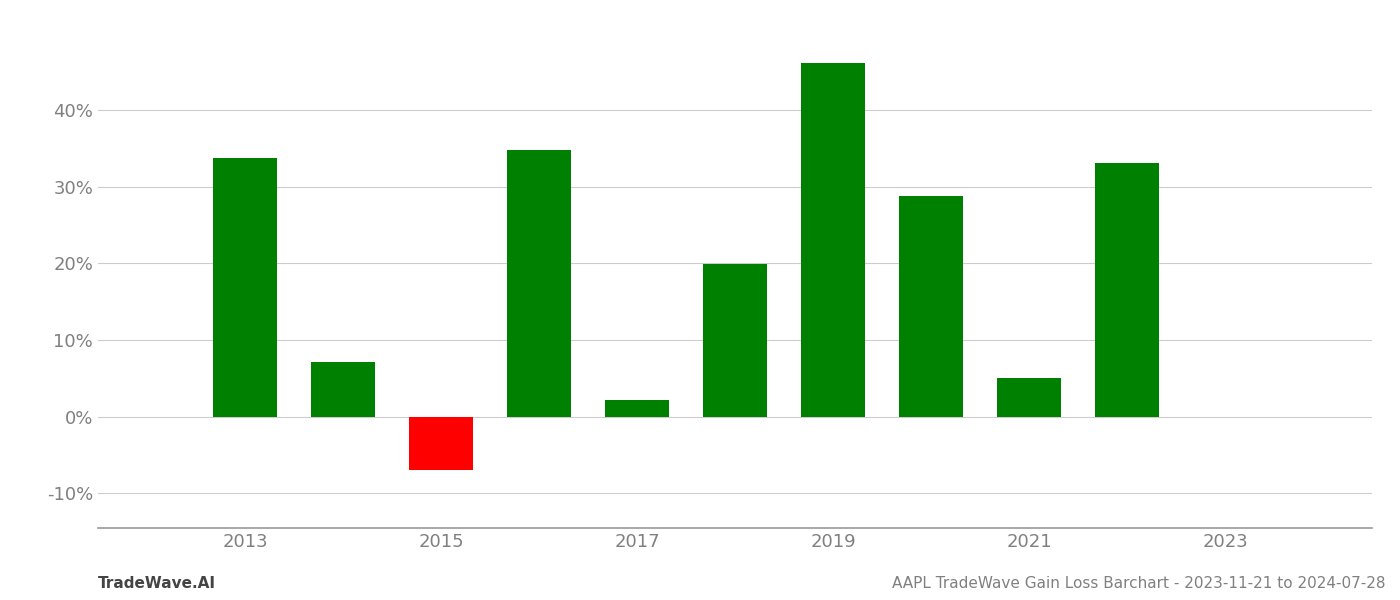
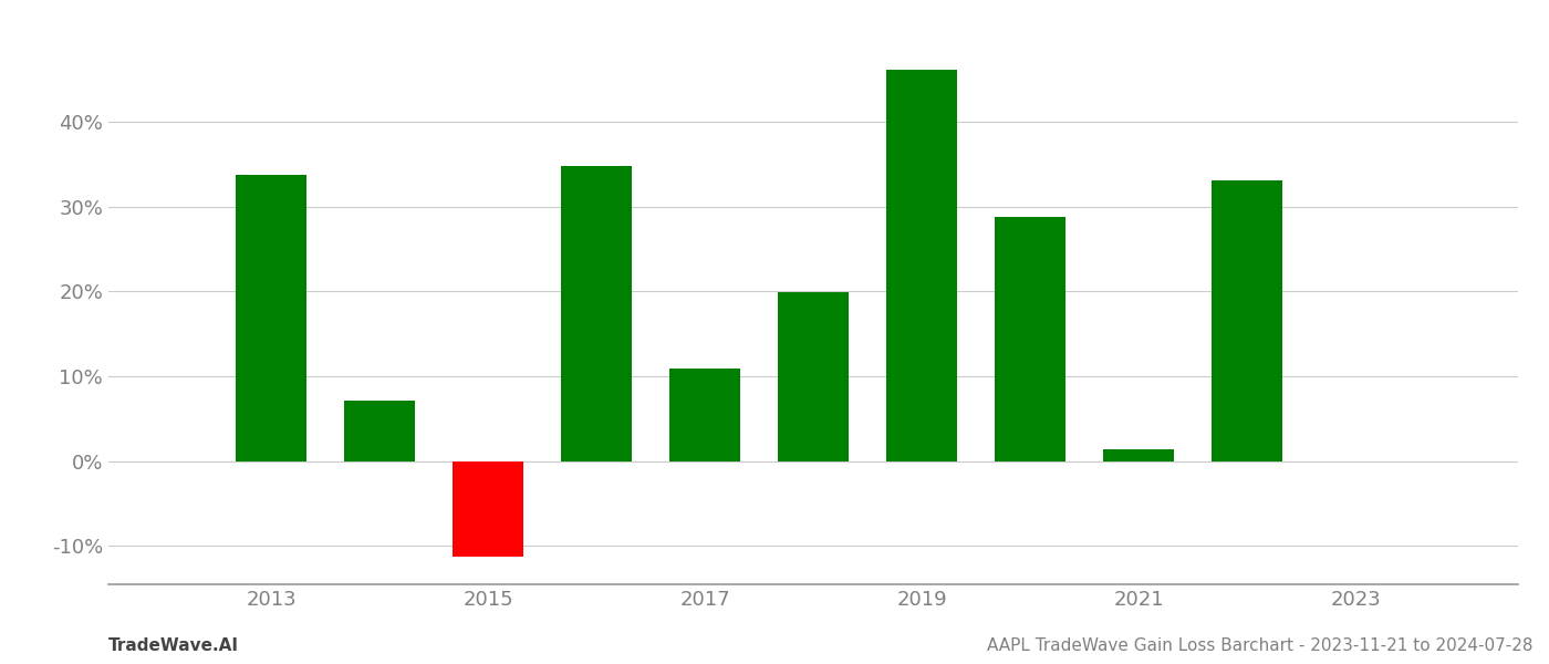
2015: -7.0% -> -11.2%
2017: 2.2% -> 10.9%
2021: 5.0% -> 1.4%
